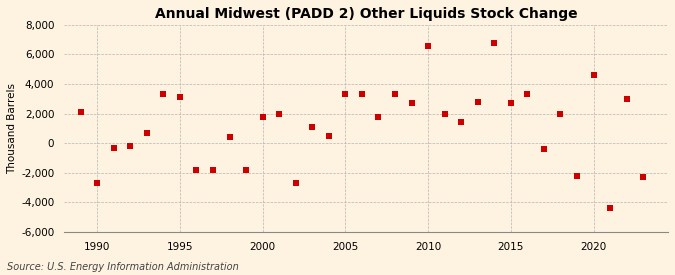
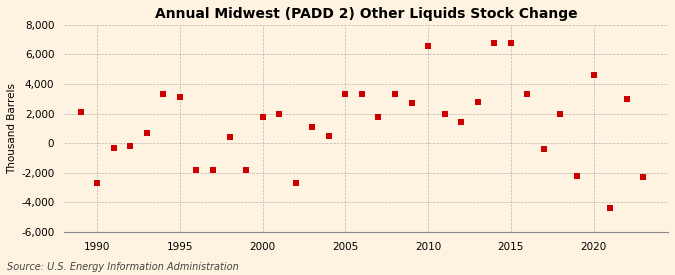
2015: 2,700 -> 6,800
